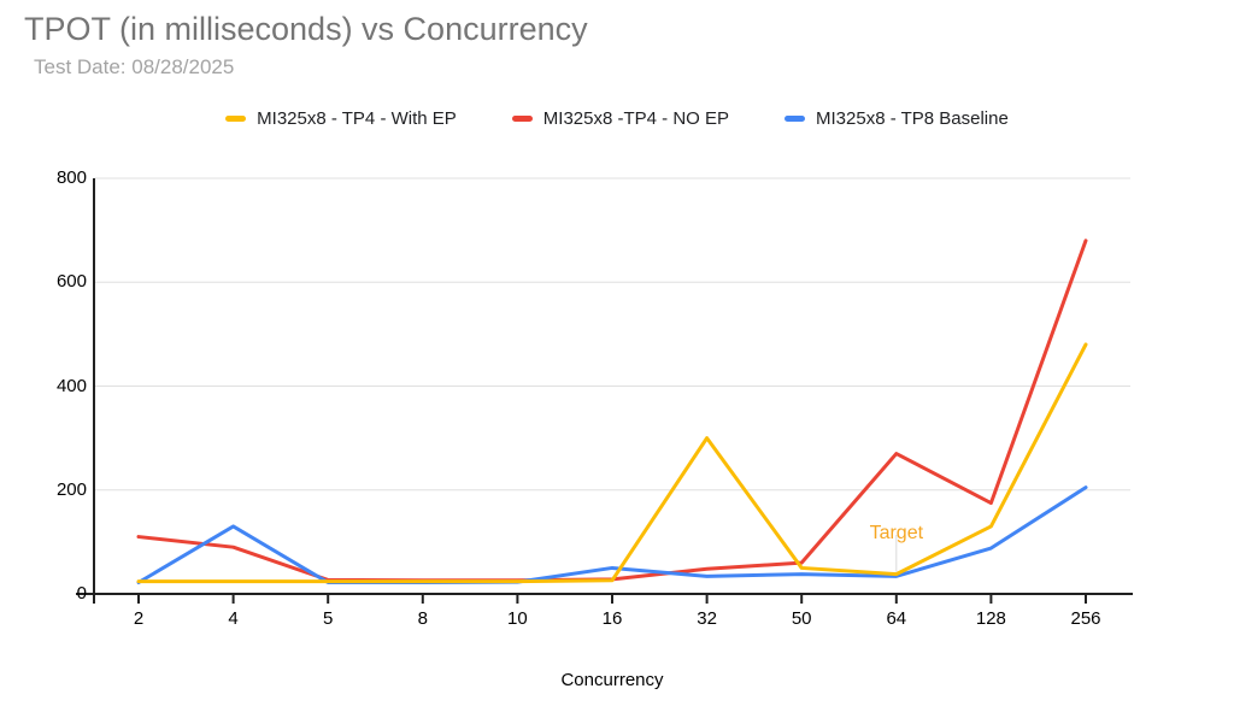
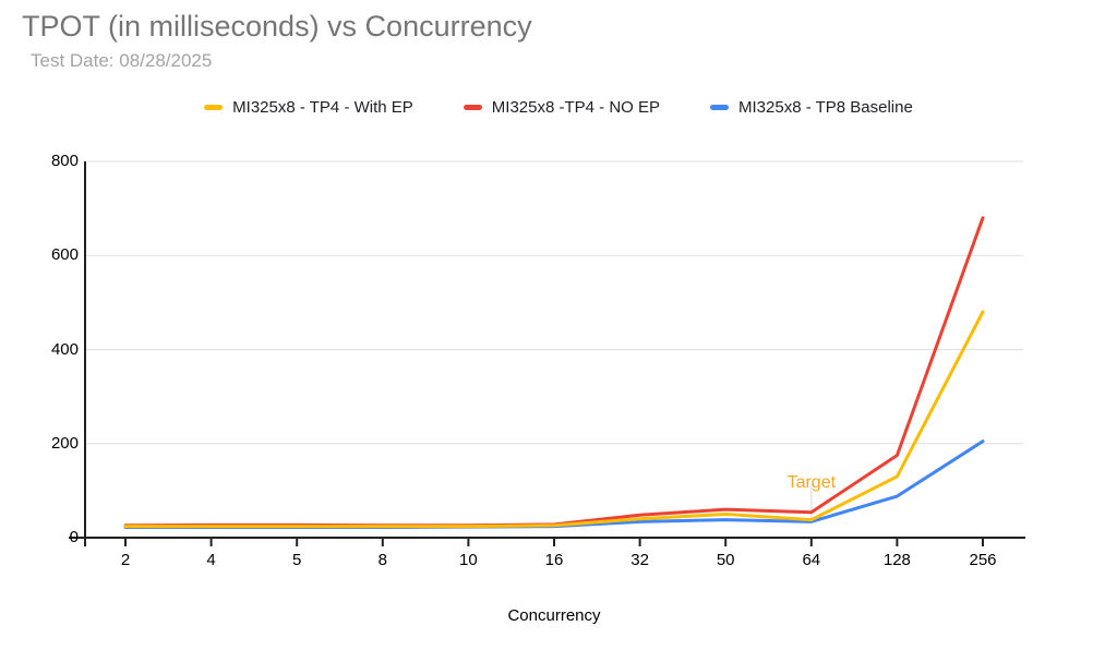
MI325x8 -TP4 - NO EP/2: 110 -> 30
MI325x8 -TP4 - NO EP/4: 90 -> 30
MI325x8 - TP8 Baseline/4: 130 -> 20
MI325x8 - TP8 Baseline/16: 50 -> 20
MI325x8 - TP4 - With EP/32: 300 -> 40
MI325x8 -TP4 - NO EP/64: 270 -> 50
